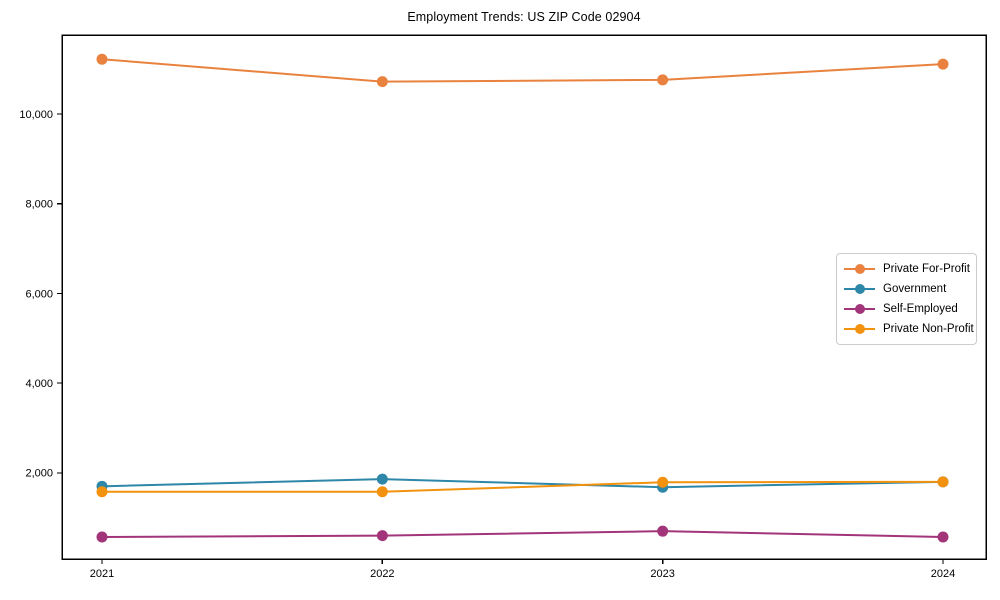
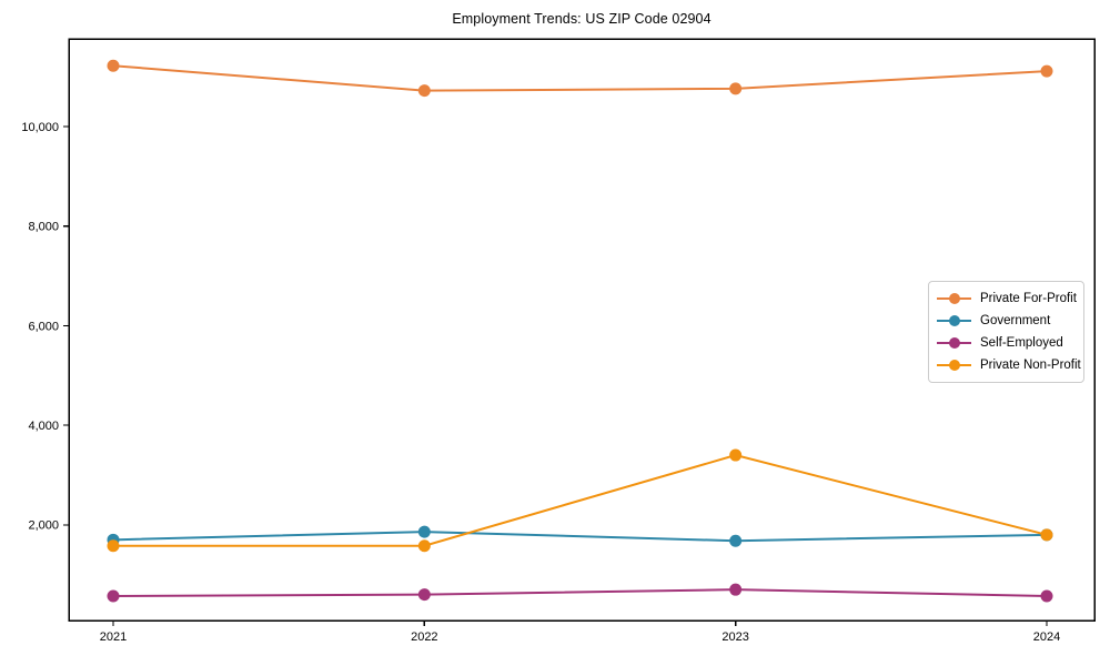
Private Non-Profit/2023: 1800 -> 3400
